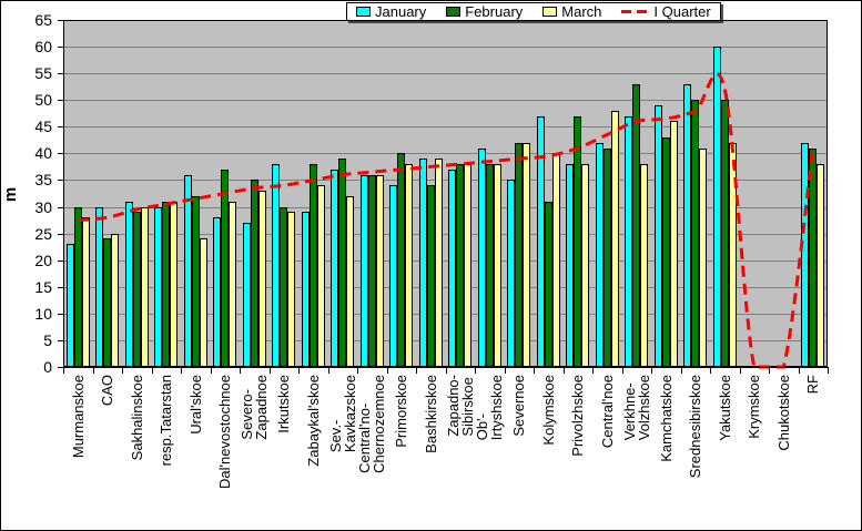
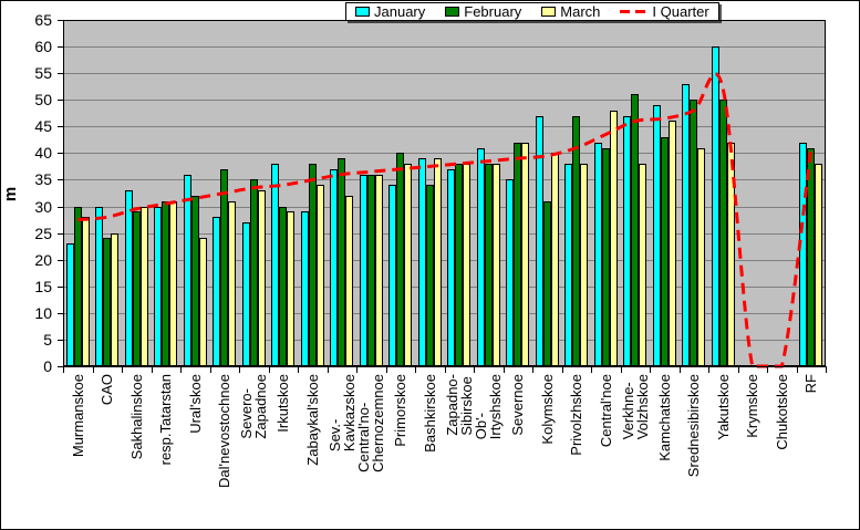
January/Sakhalinskoe: 31 -> 33
February/Verkhne- Volzhskoe: 53 -> 51
